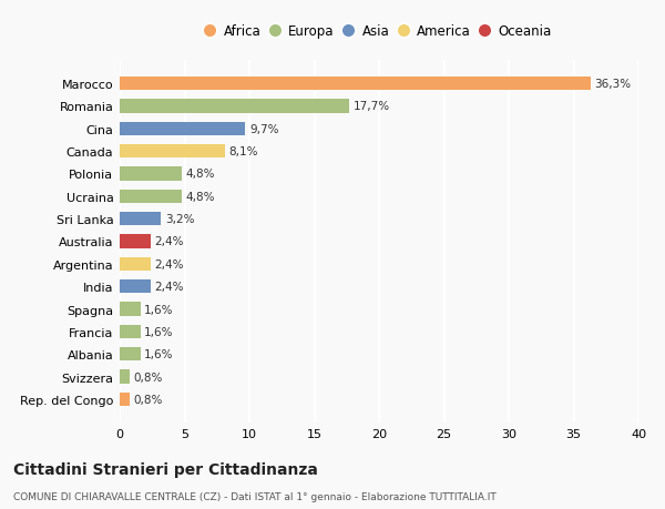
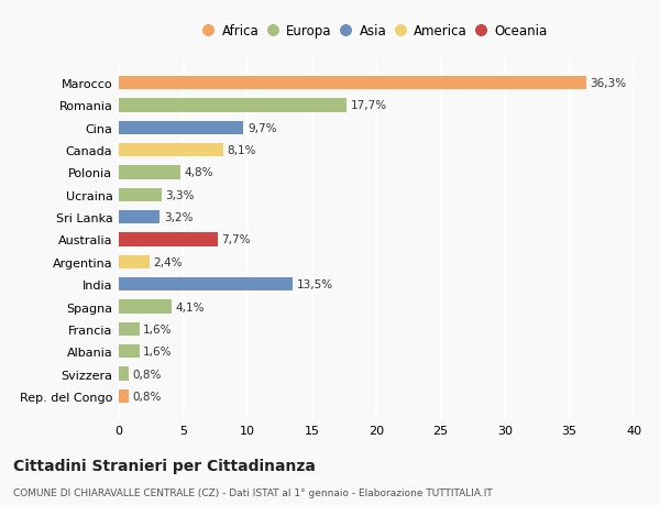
Ucraina: 4,8% -> 3,3%
Australia: 2,4% -> 7,7%
India: 2,4% -> 13,5%
Spagna: 1,6% -> 4,1%
